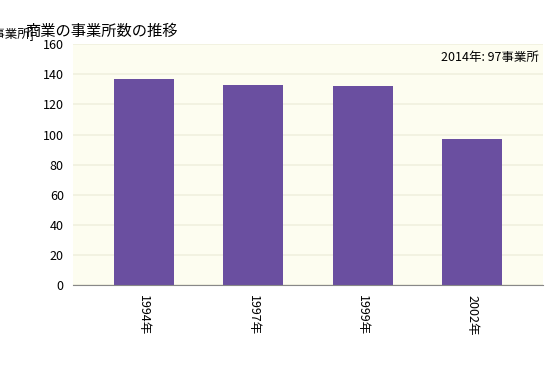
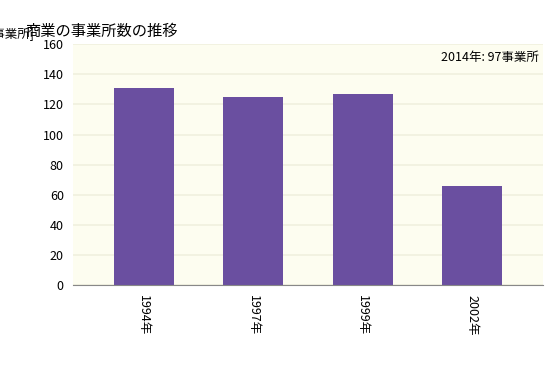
1994年: 137 -> 131
1997年: 133 -> 125
1999年: 132 -> 127
2002年: 97 -> 66
